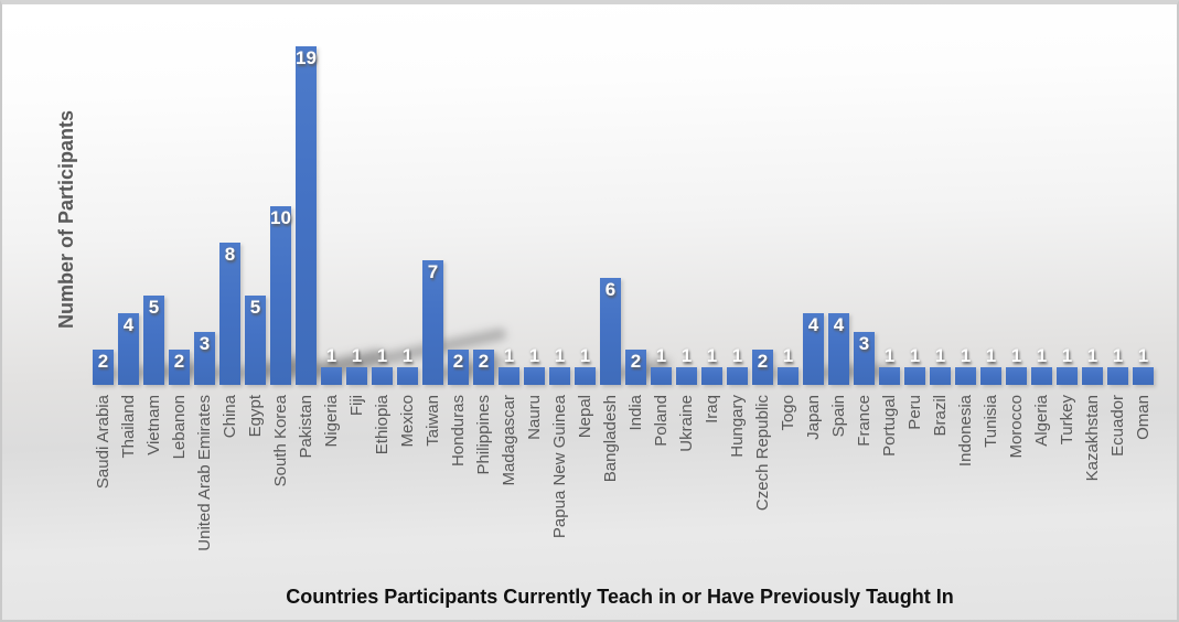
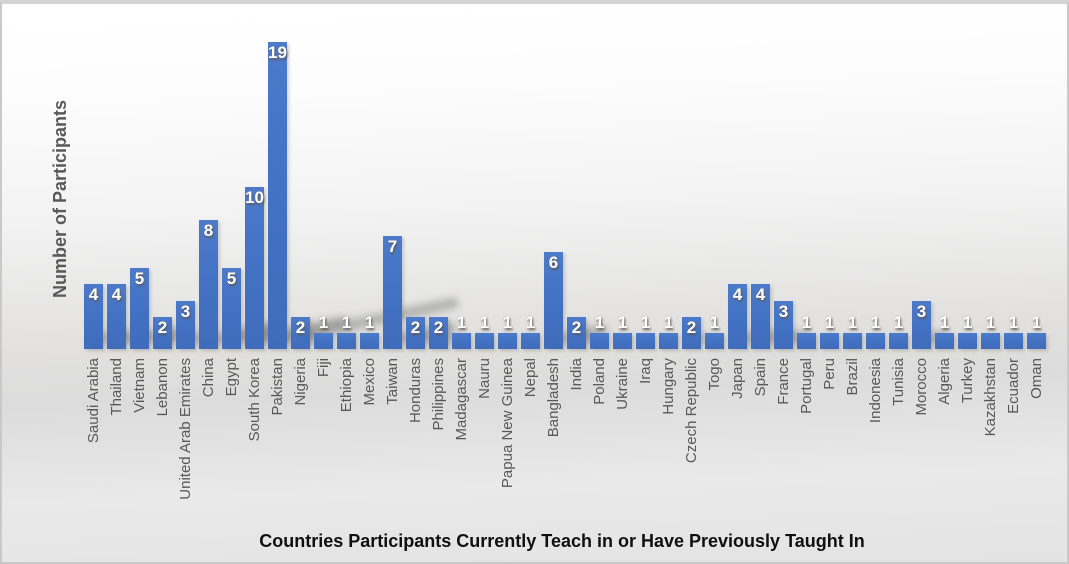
Saudi Arabia: 2 -> 4
Nigeria: 1 -> 2
Morocco: 1 -> 3
